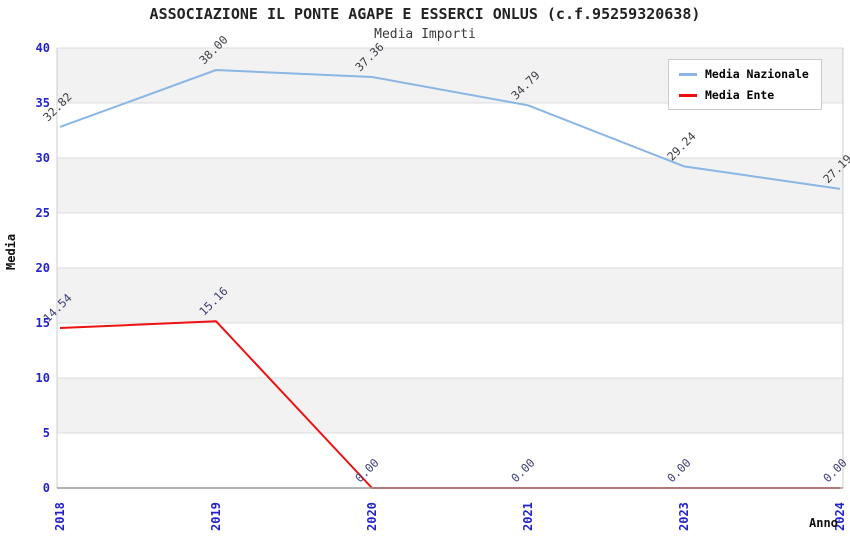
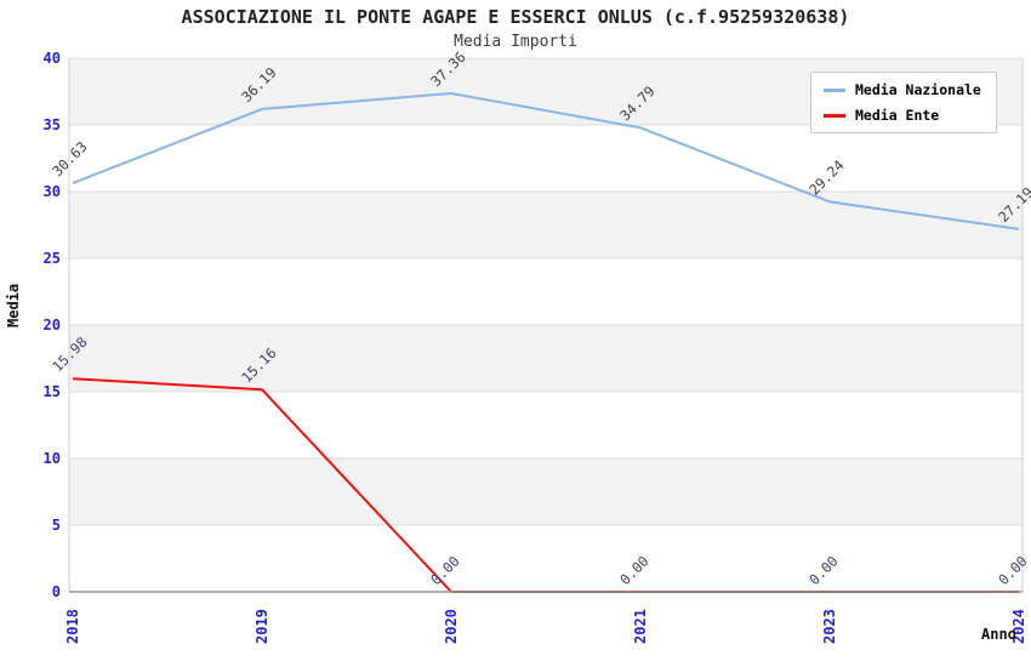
Media Nazionale/2018: 32.82 -> 30.63
Media Ente/2018: 14.54 -> 15.98
Media Nazionale/2019: 38.00 -> 36.19
